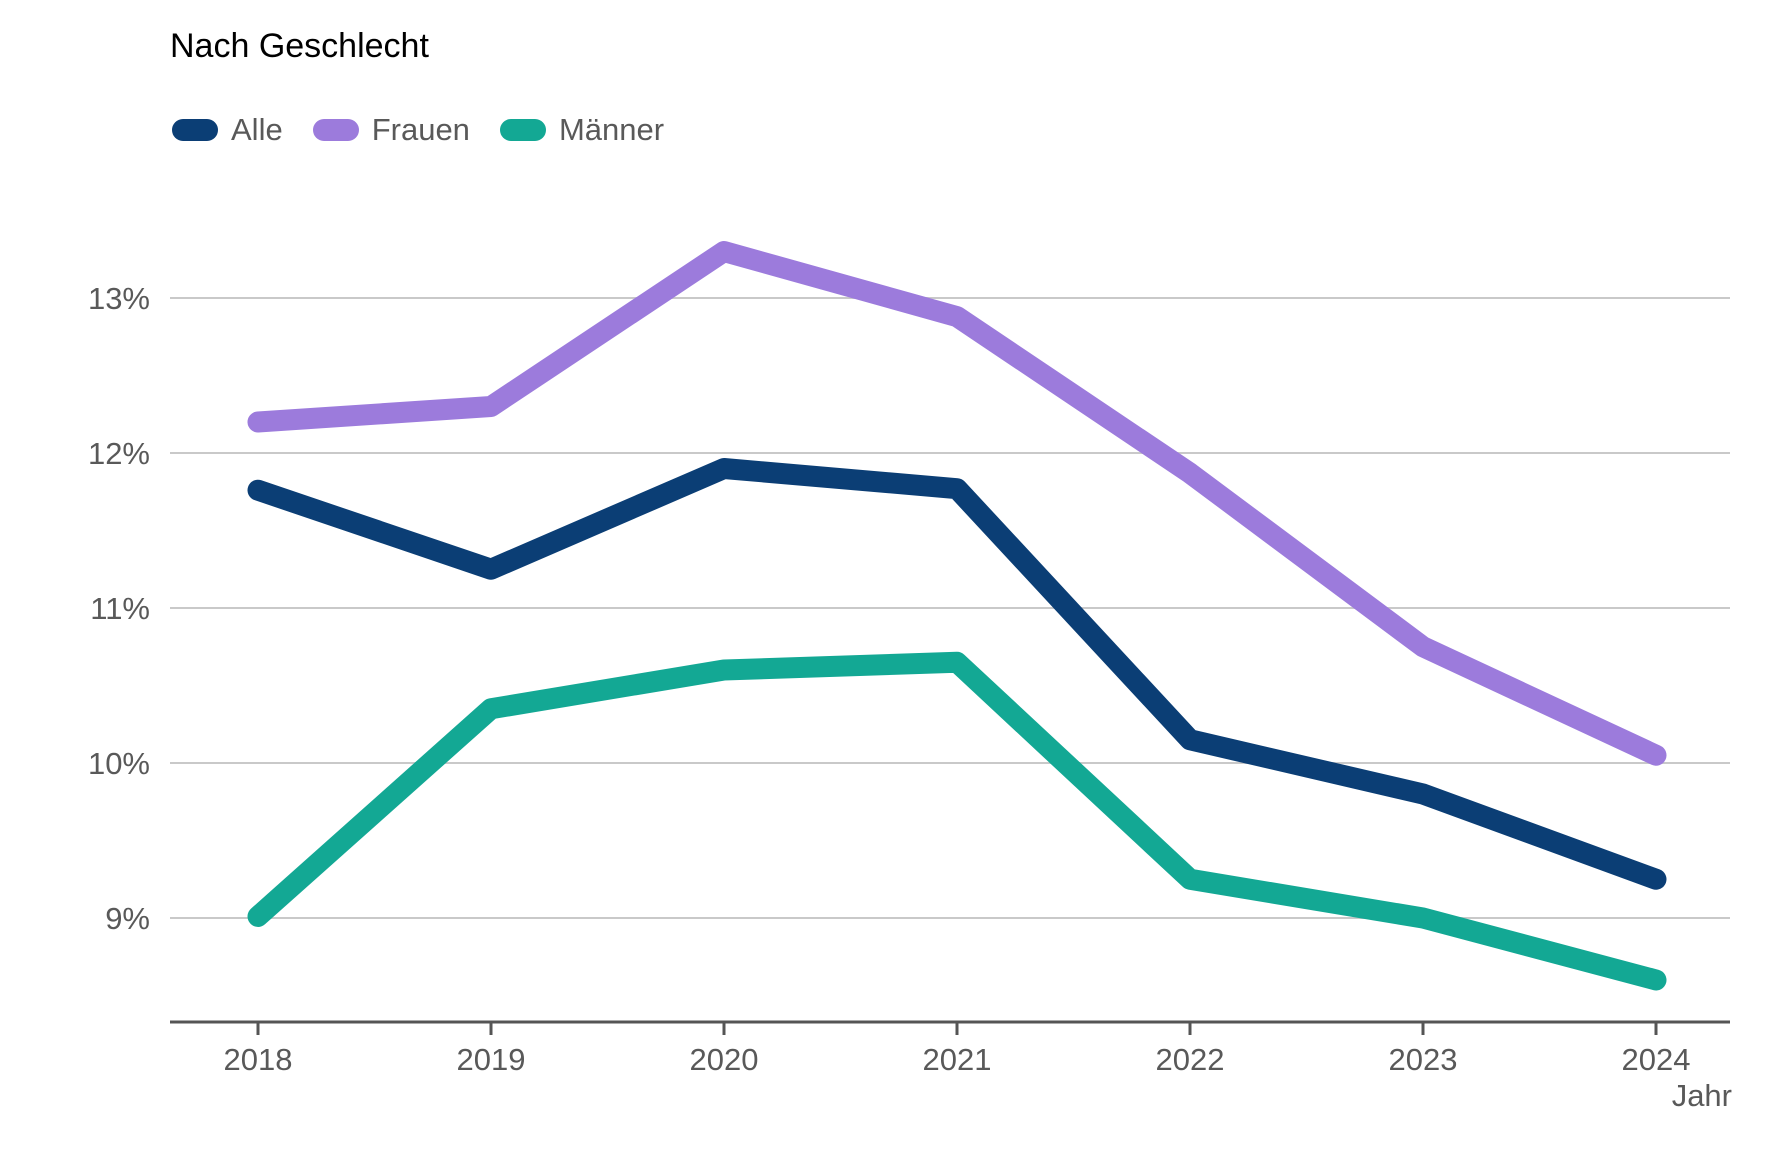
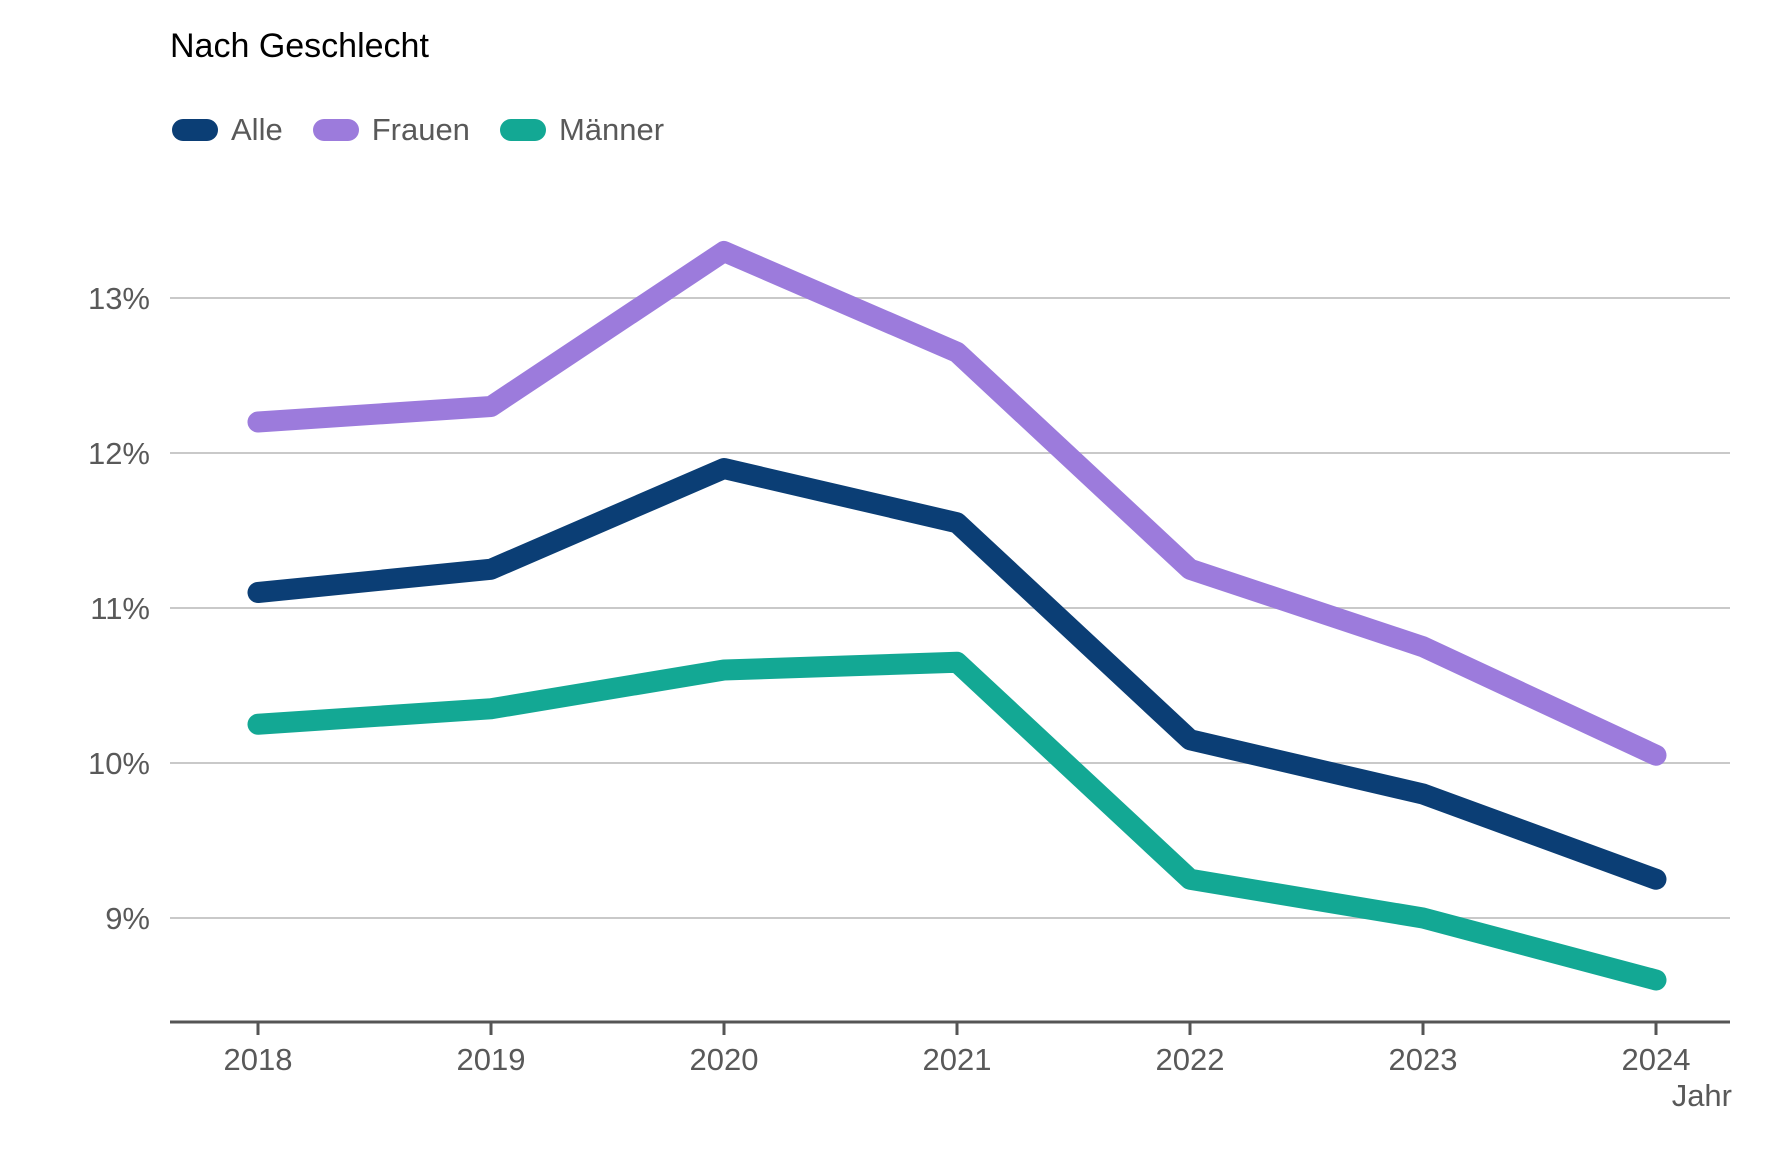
Alle/2018: 11.76% -> 11.10%
Männer/2018: 9.01% -> 10.25%
Alle/2021: 11.77% -> 11.55%
Frauen/2021: 12.88% -> 12.65%
Frauen/2022: 11.87% -> 11.25%
